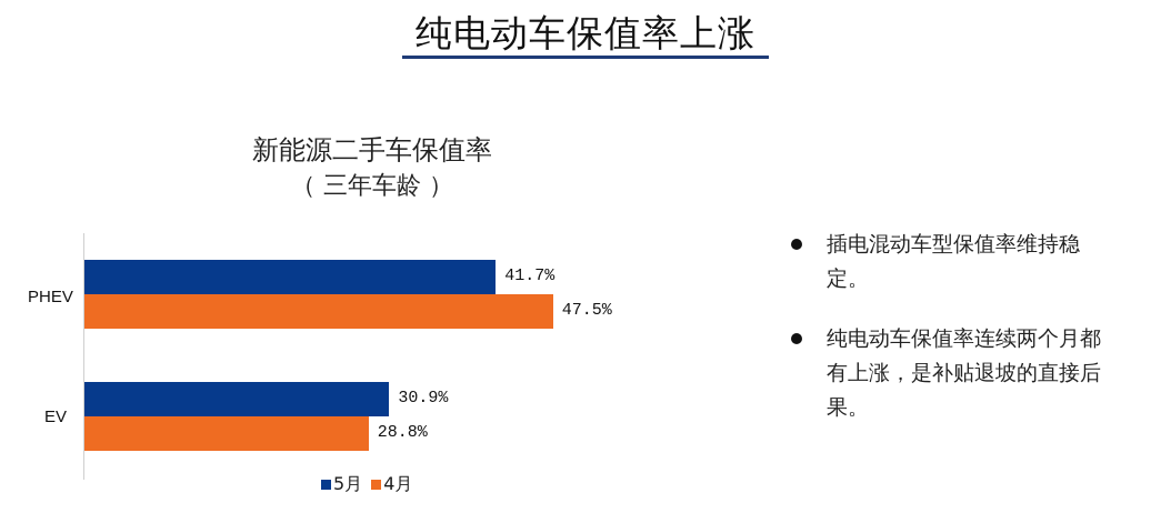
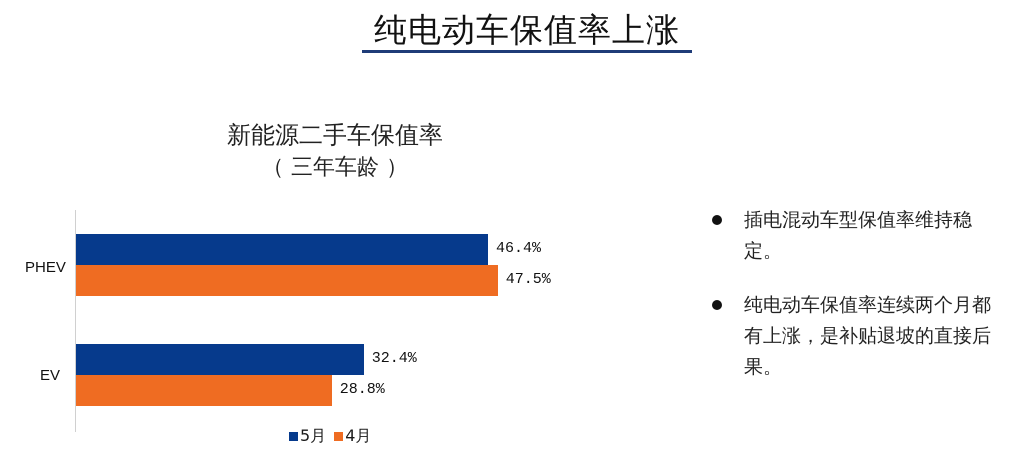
5月/PHEV: 41.7% -> 46.4%
5月/EV: 30.9% -> 32.4%
